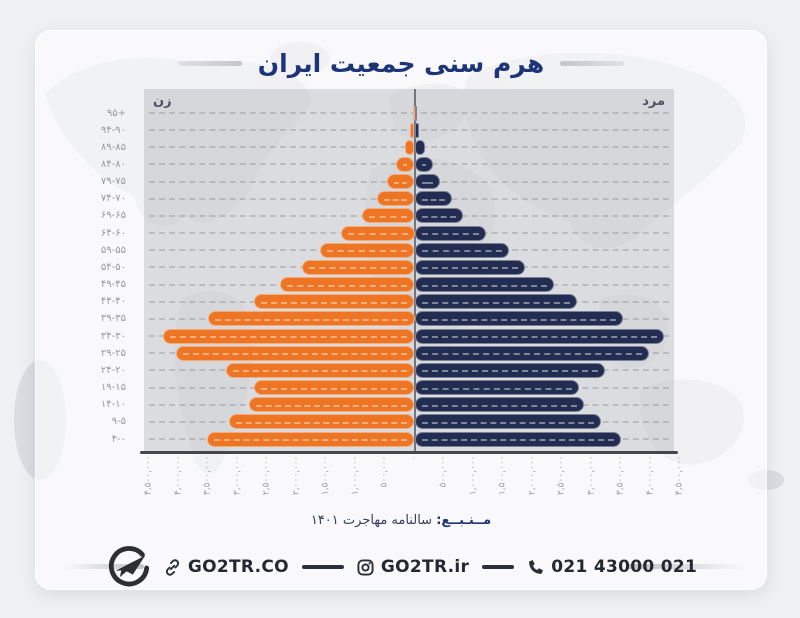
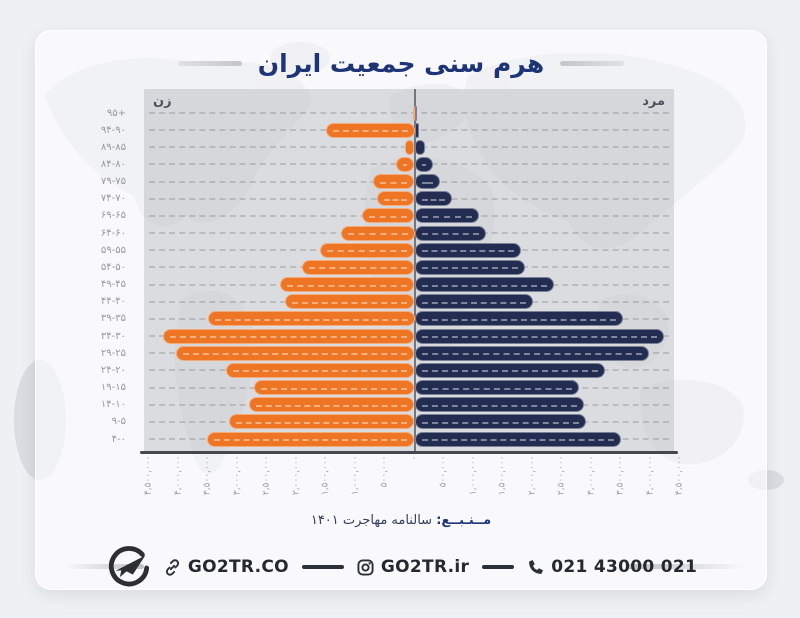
زن/۹۴-۹۰: 100000 -> 1500000
زن/۷۹-۷۵: 500000 -> 700000
مرد/۶۹-۶۵: 800000 -> 1100000
مرد/۵۹-۵۵: 1600000 -> 1800000
زن/۴۴-۴۰: 2700000 -> 2200000
مرد/۴۴-۴۰: 2800000 -> 2000000
مرد/۹-۵: 3200000 -> 2900000
